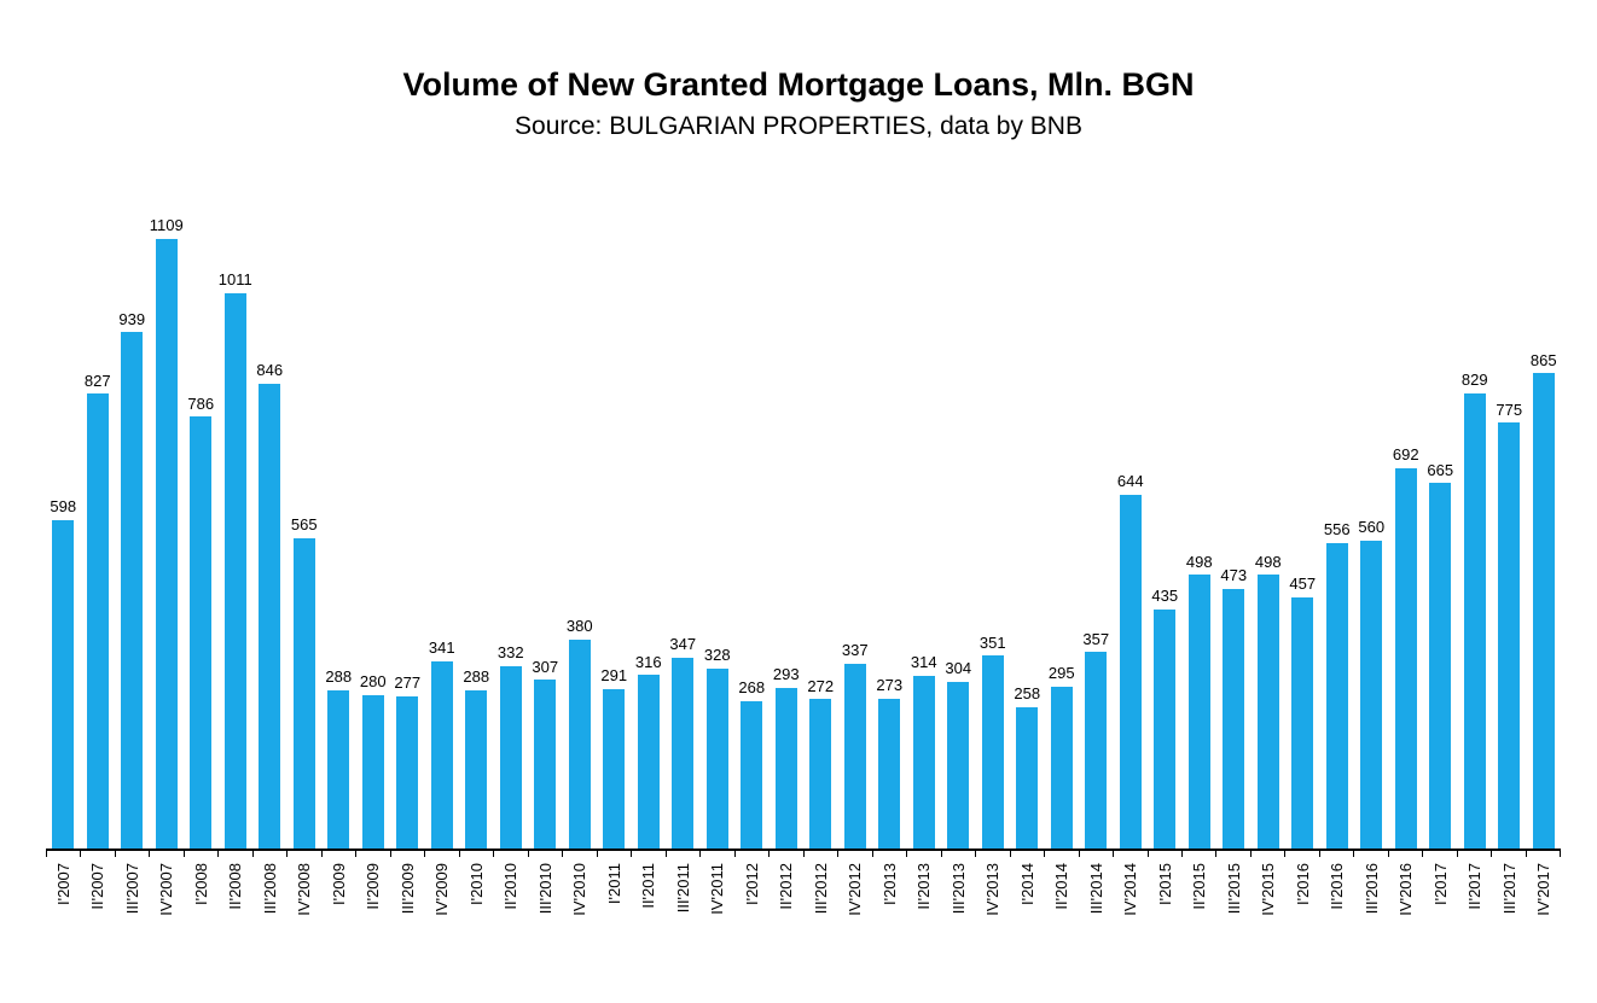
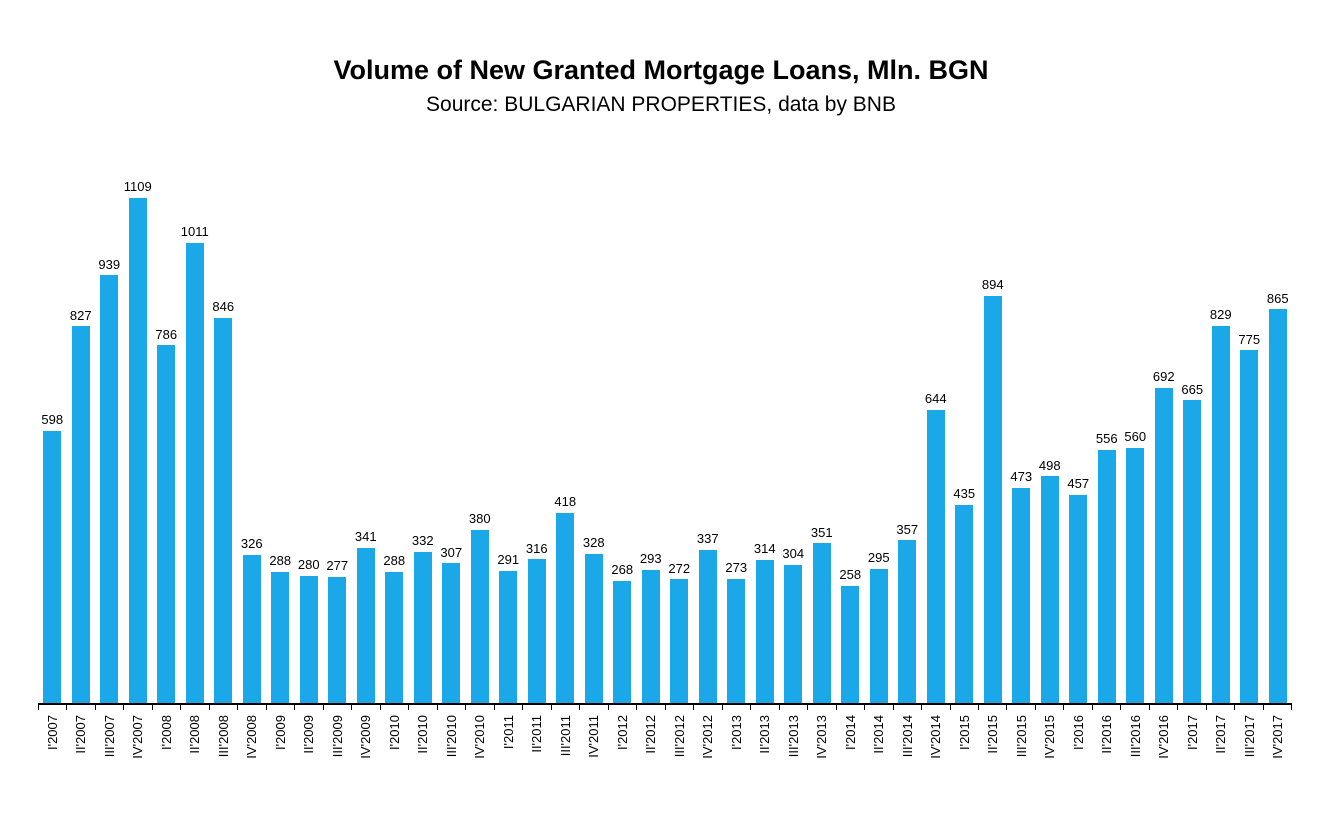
IV'2008: 565 -> 326
III'2011: 347 -> 418
II'2015: 498 -> 894
